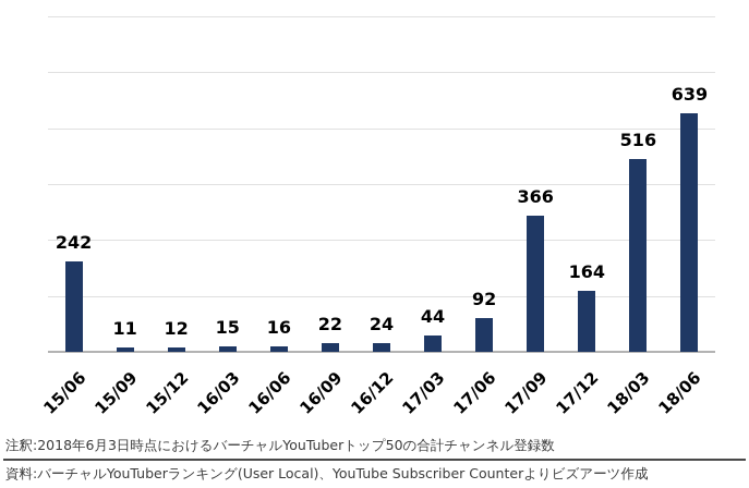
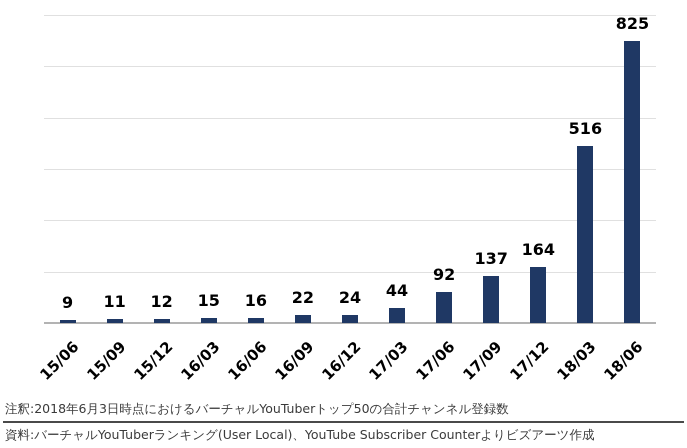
15/06: 242 -> 9
17/09: 366 -> 137
18/06: 639 -> 825
